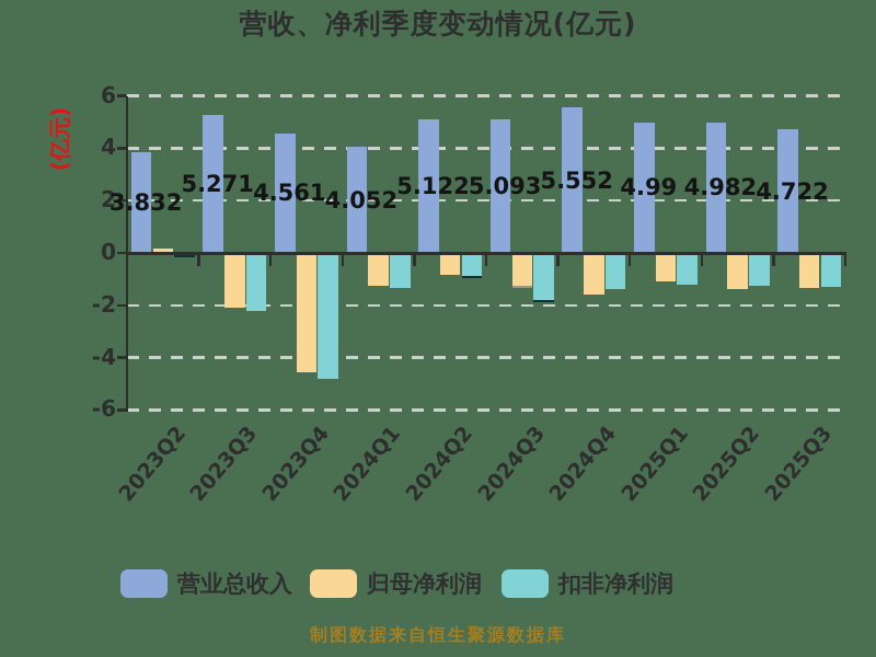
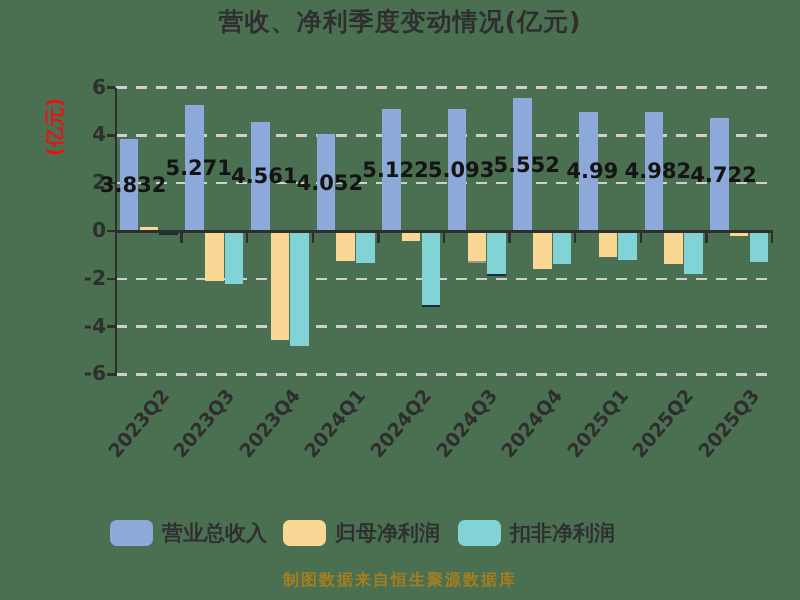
归母净利润/2024Q2: -0.8 -> -0.4
扣非净利润/2024Q2: -0.9 -> -3.1
扣非净利润/2025Q2: -1.3 -> -1.8
归母净利润/2025Q3: -1.3 -> -0.2
